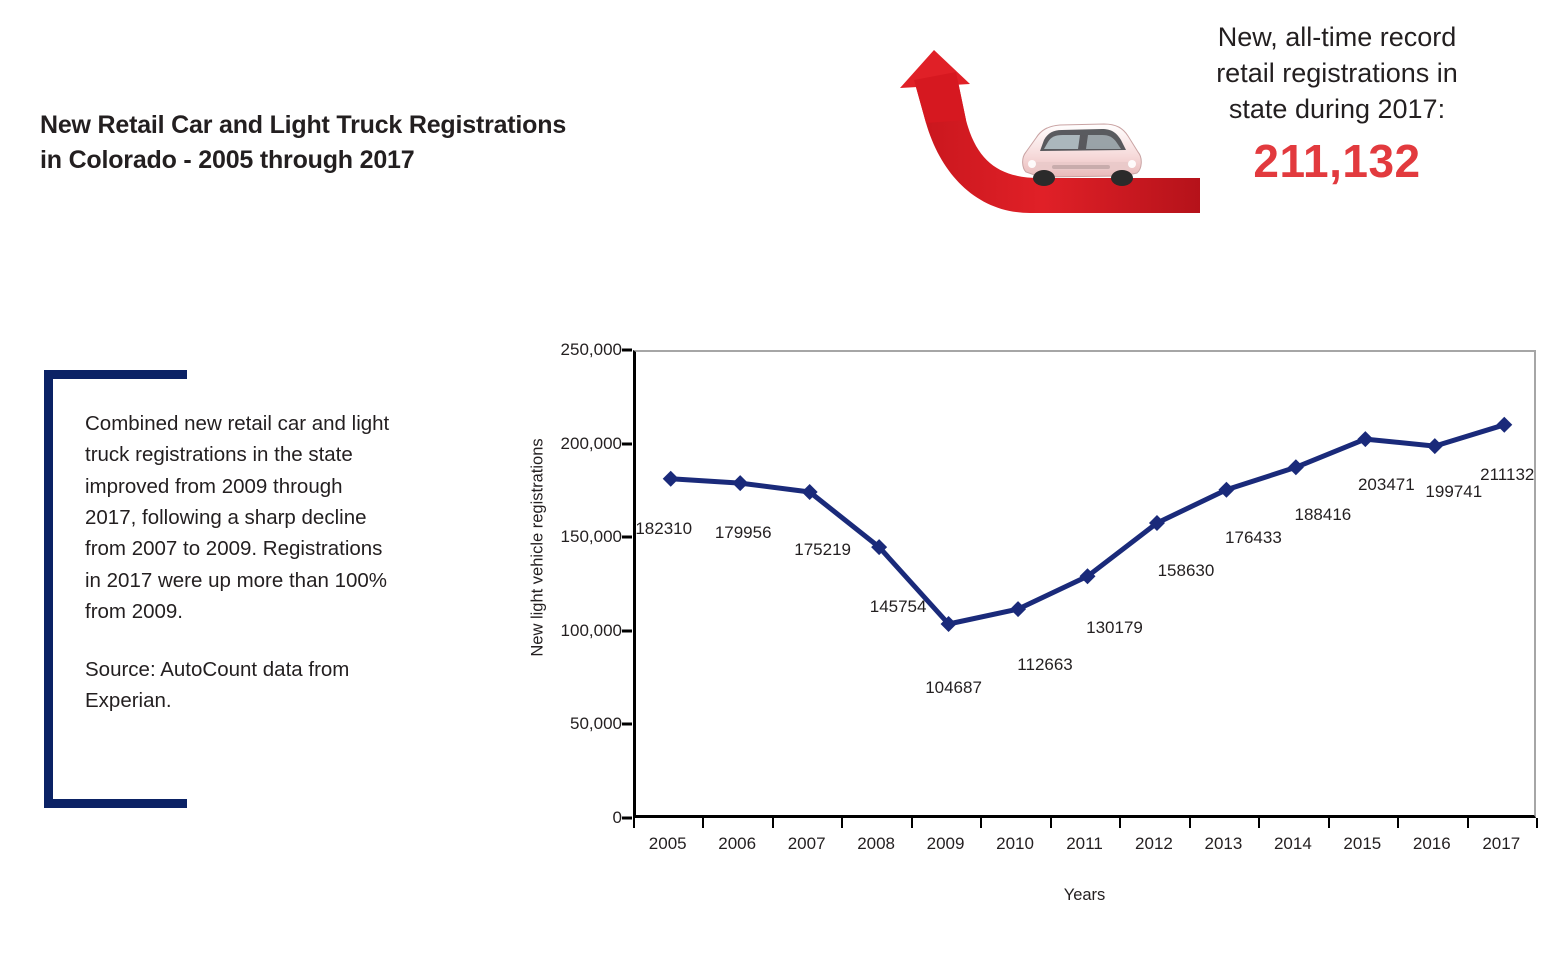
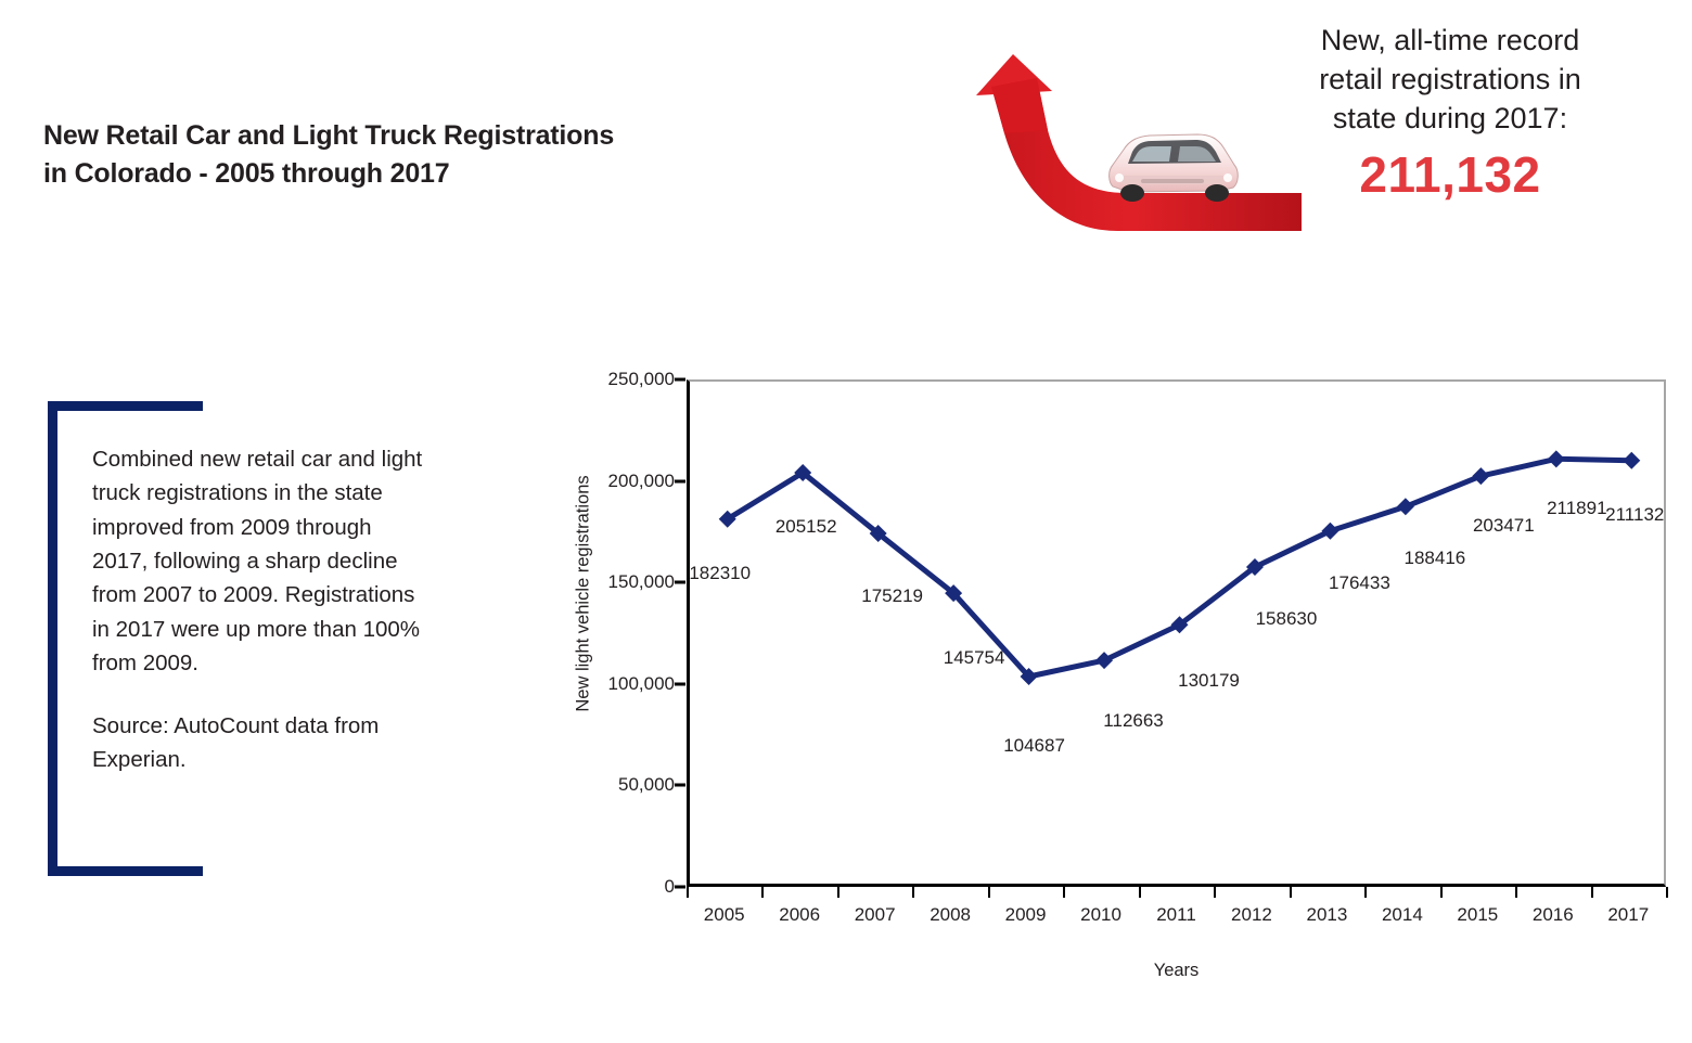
2006: 179956 -> 205152
2016: 199741 -> 211891
